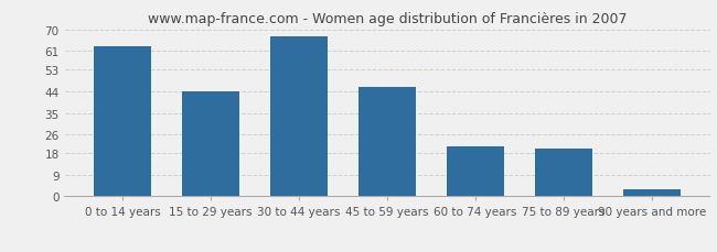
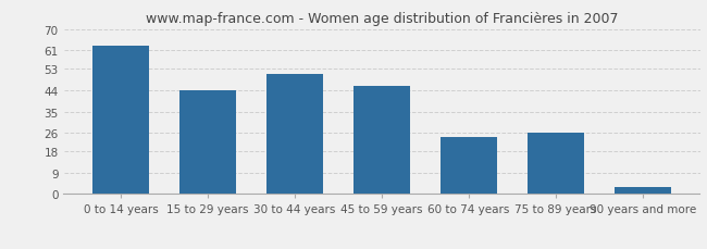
30 to 44 years: 67 -> 51
60 to 74 years: 21 -> 24
75 to 89 years: 20 -> 26
